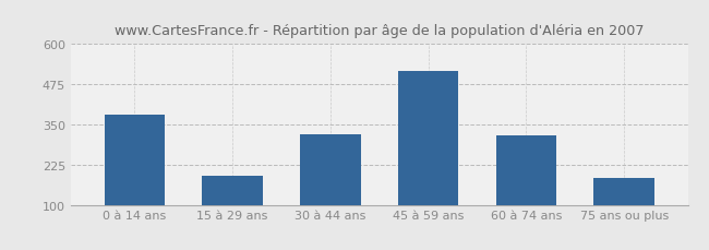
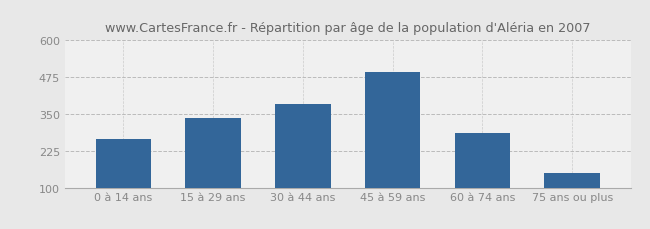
0 à 14 ans: 380 -> 265
15 à 29 ans: 190 -> 338
30 à 44 ans: 320 -> 385
45 à 59 ans: 515 -> 492
60 à 74 ans: 315 -> 285
75 ans ou plus: 185 -> 148
